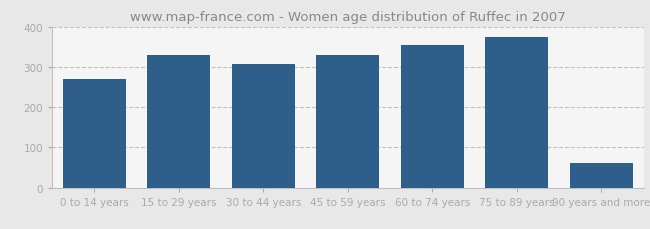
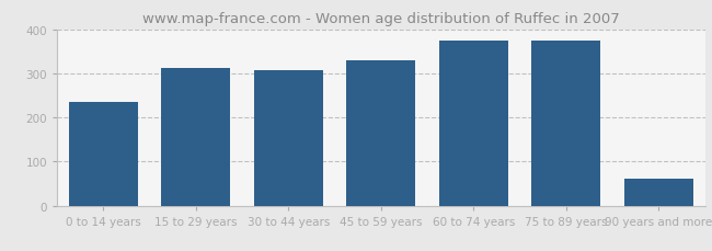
0 to 14 years: 270 -> 234
15 to 29 years: 330 -> 312
60 to 74 years: 355 -> 375
